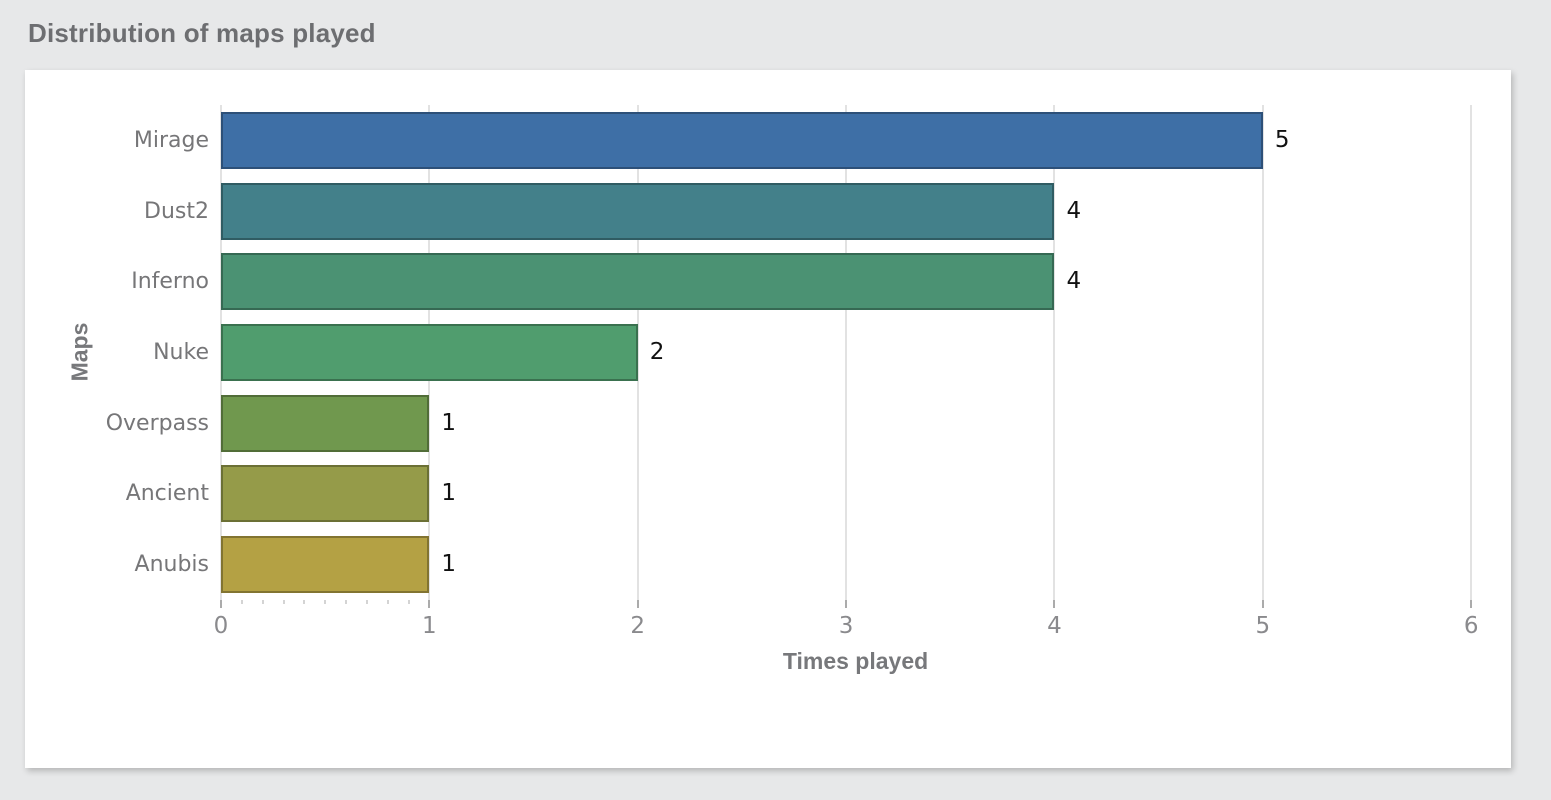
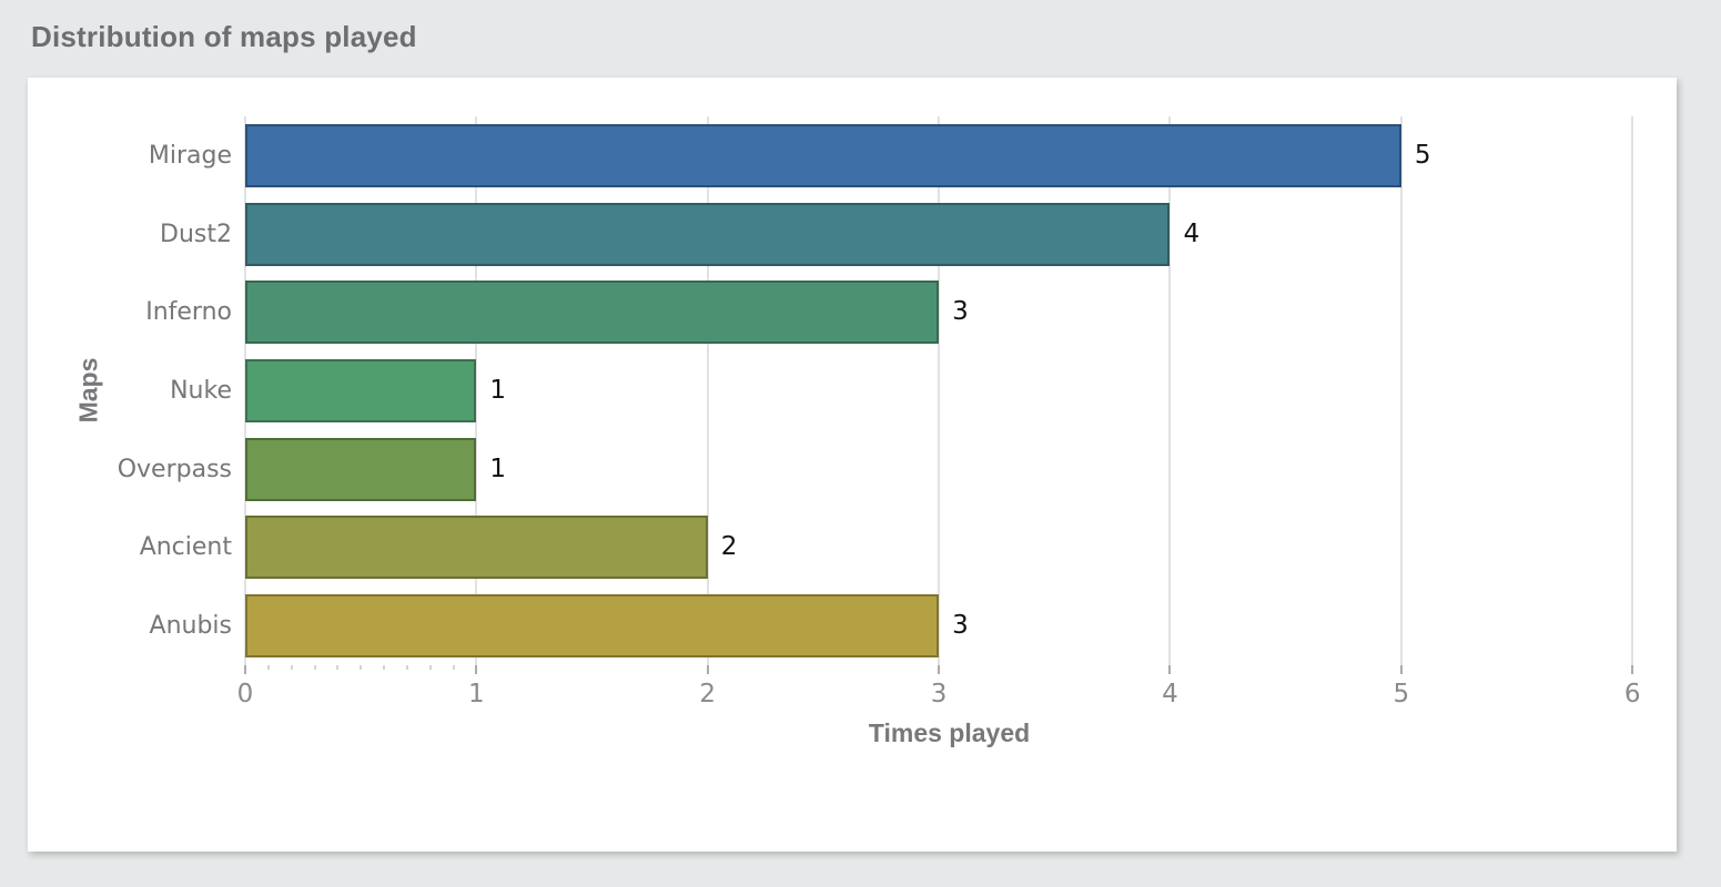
Inferno: 4 -> 3
Nuke: 2 -> 1
Ancient: 1 -> 2
Anubis: 1 -> 3
